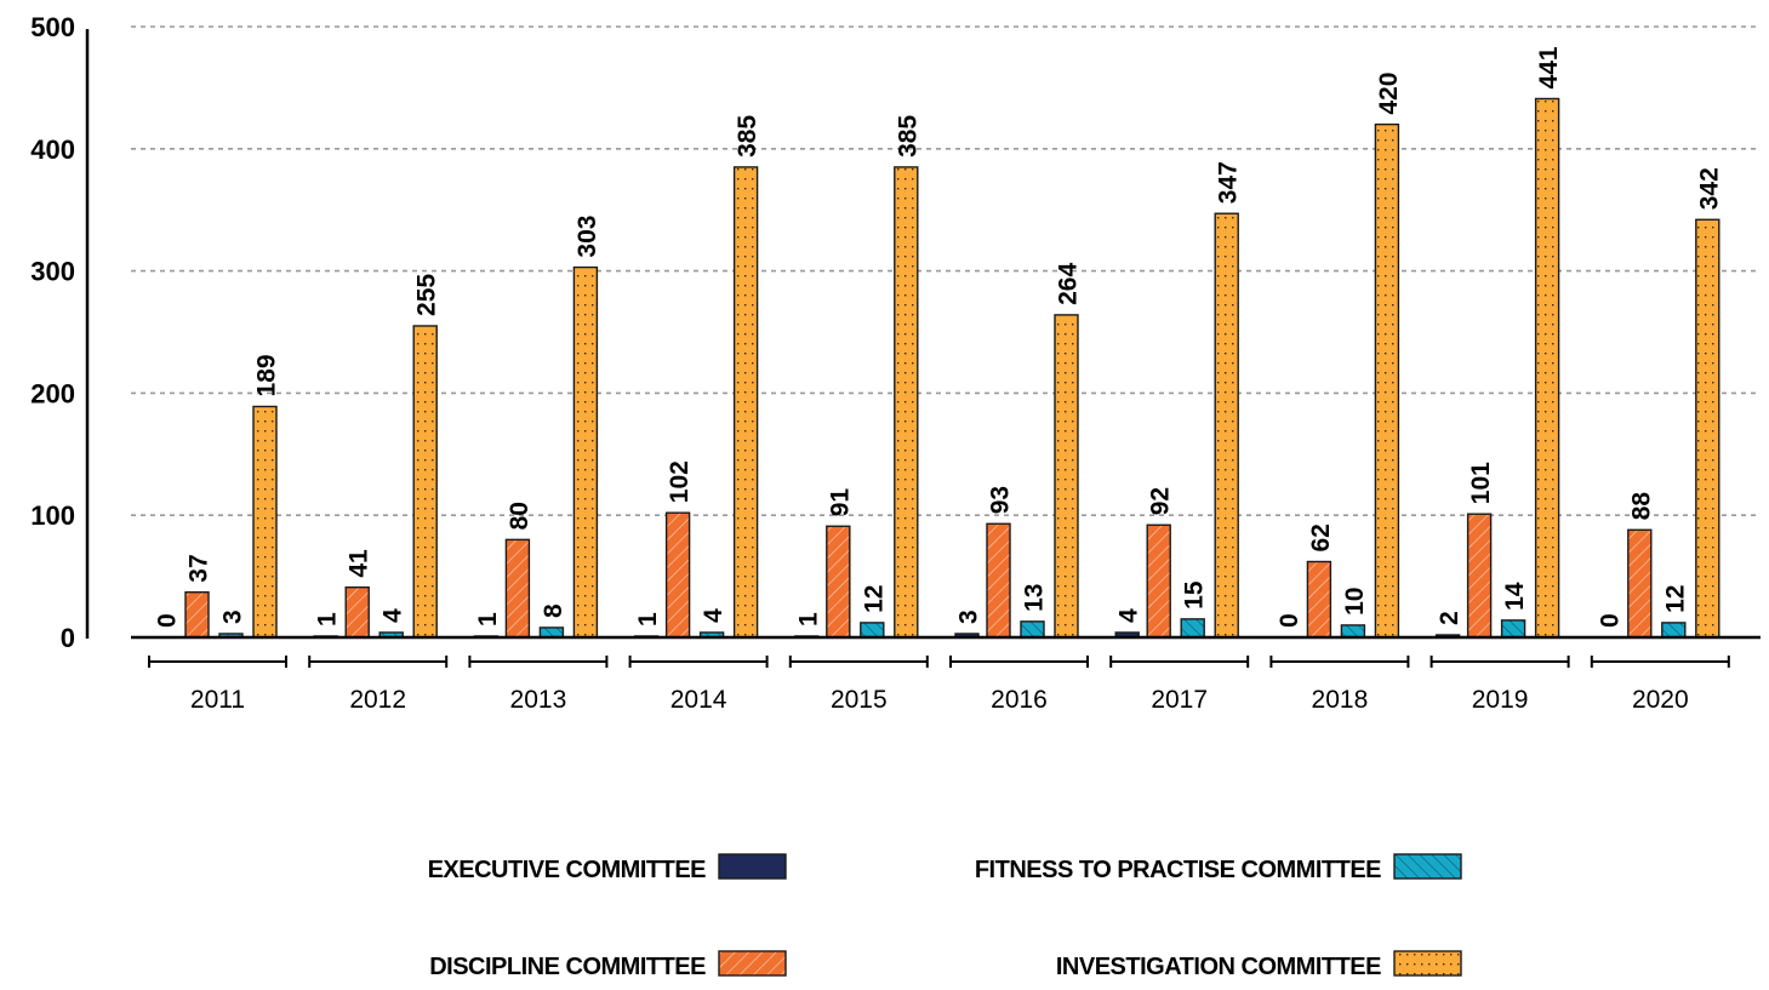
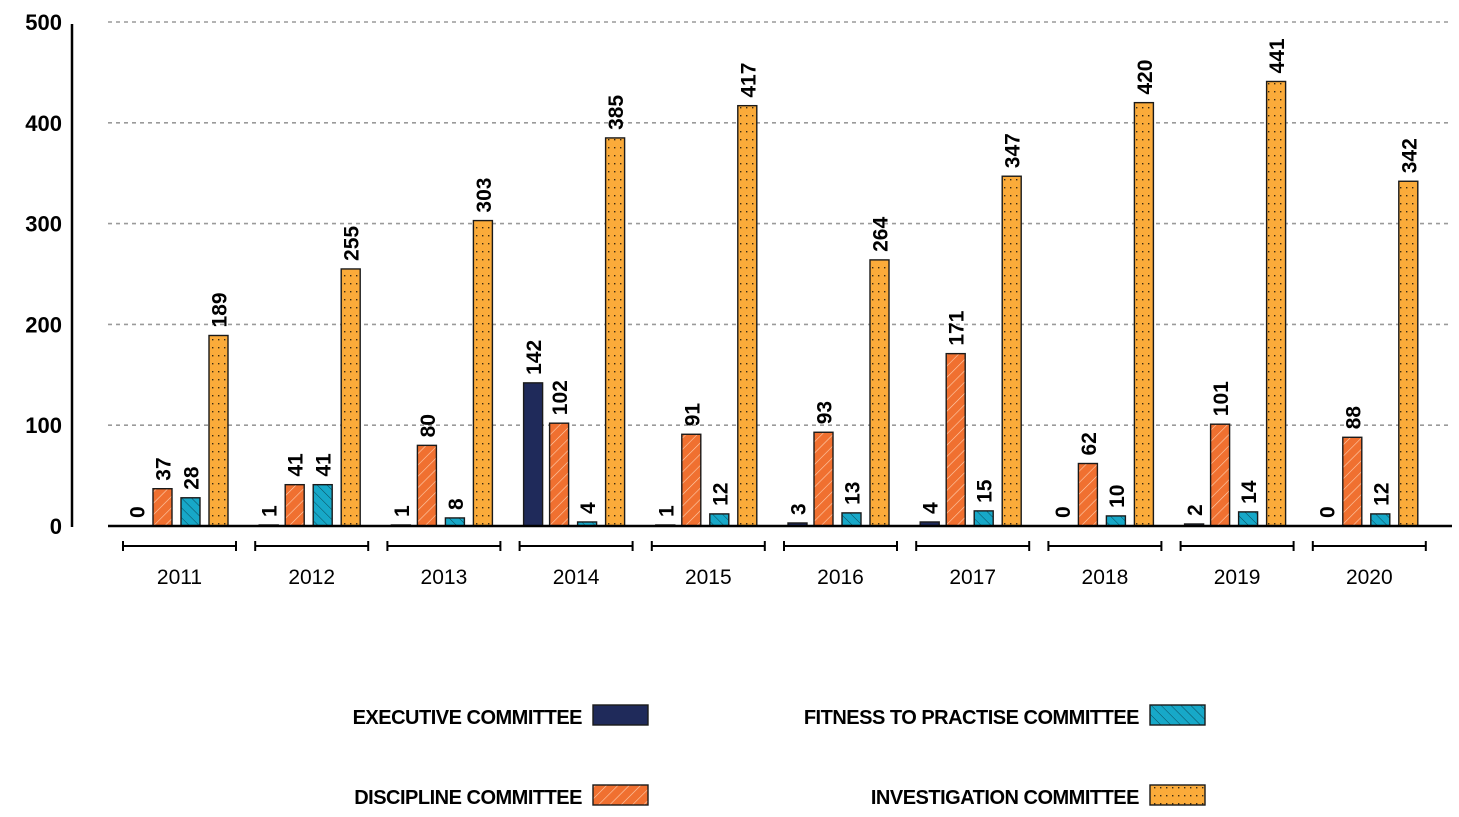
FITNESS TO PRACTISE COMMITTEE/2011: 3 -> 28
FITNESS TO PRACTISE COMMITTEE/2012: 4 -> 41
EXECUTIVE COMMITTEE/2014: 1 -> 142
INVESTIGATION COMMITTEE/2015: 385 -> 417
DISCIPLINE COMMITTEE/2017: 92 -> 171
